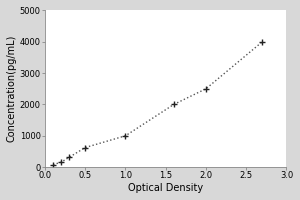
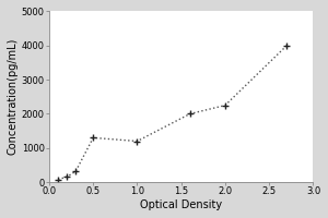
0.5: 620 -> 1300
1.0: 1000 -> 1200
2.0: 2500 -> 2250
